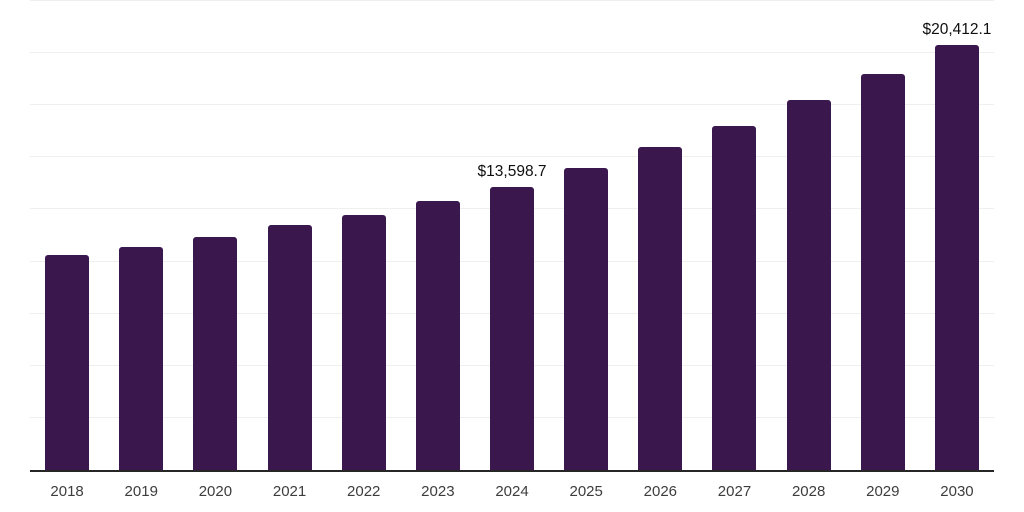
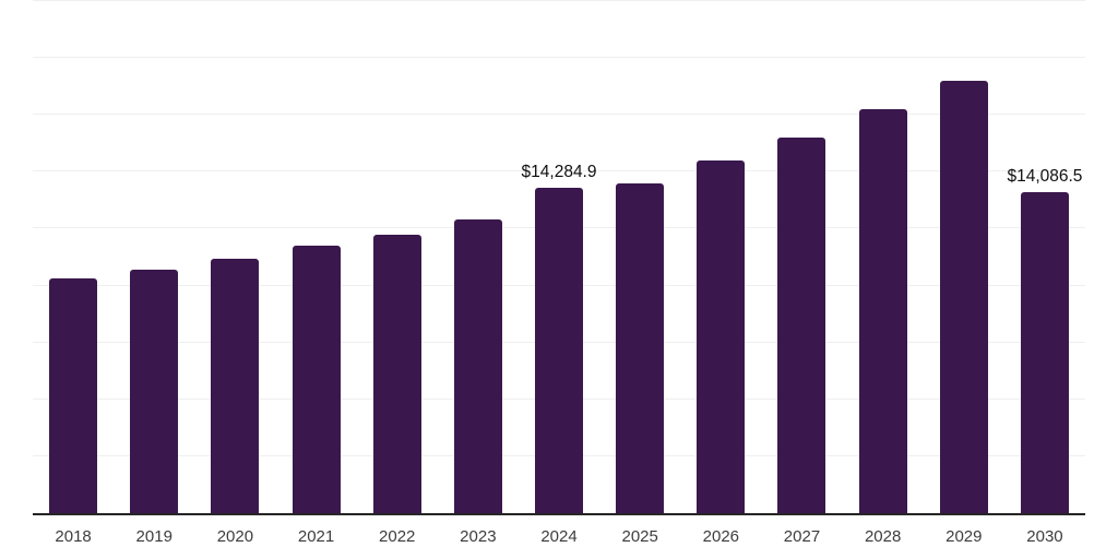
2024: $13,598.7 -> $14,284.9
2030: $20,412.1 -> $14,086.5
